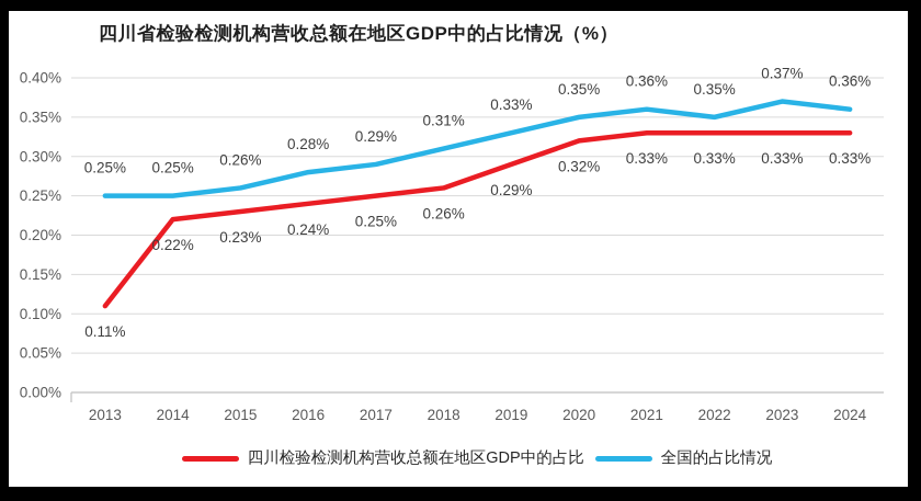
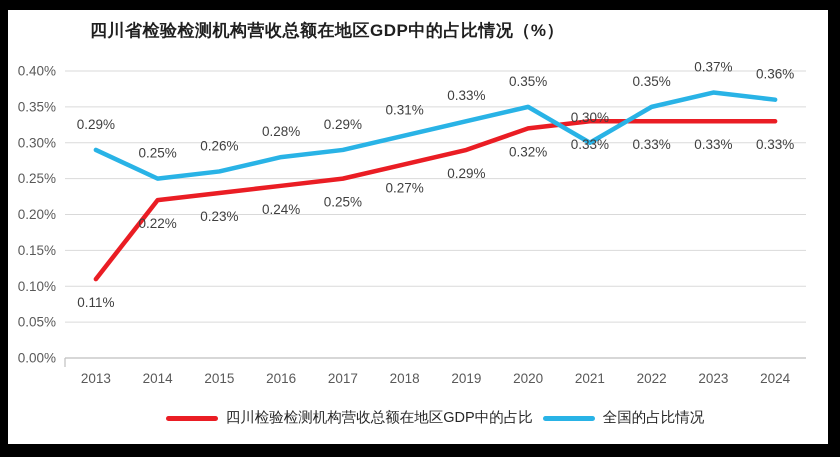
全国的占比情况/2013: 0.25% -> 0.29%
四川检验检测机构营收总额在地区GDP中的占比/2018: 0.26% -> 0.27%
全国的占比情况/2021: 0.36% -> 0.30%
